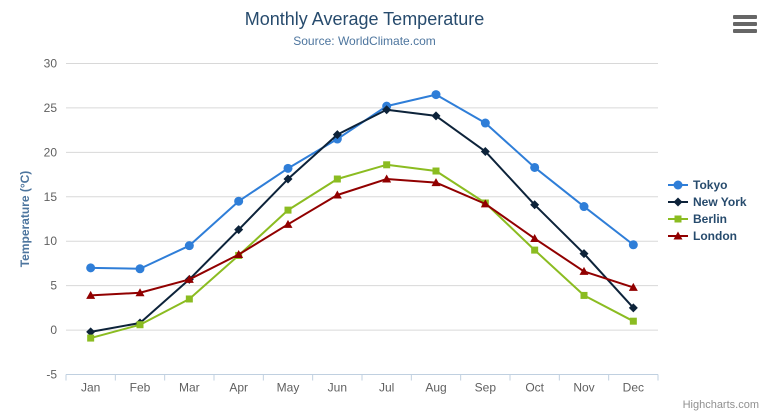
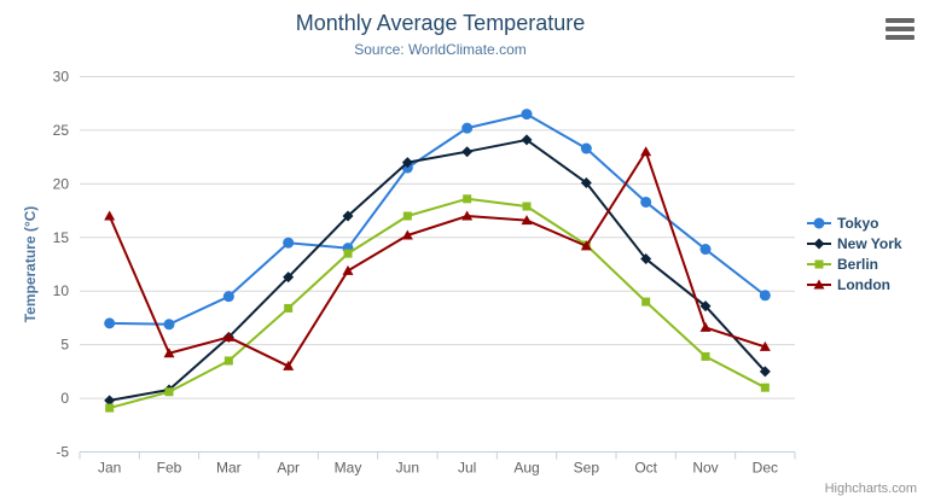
London/Jan: 4 -> 17
London/Apr: 8 -> 3
Tokyo/May: 18 -> 14
New York/Jul: 25 -> 23
New York/Oct: 14 -> 13
London/Oct: 10 -> 23
